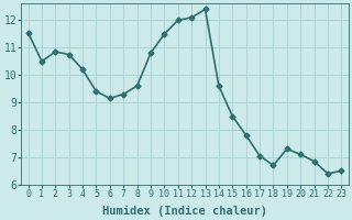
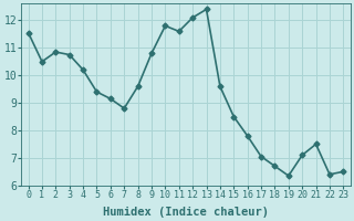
7: 9.30 -> 8.80
10: 11.50 -> 11.80
11: 12.00 -> 11.60
19: 7.30 -> 6.35
21: 6.85 -> 7.50
